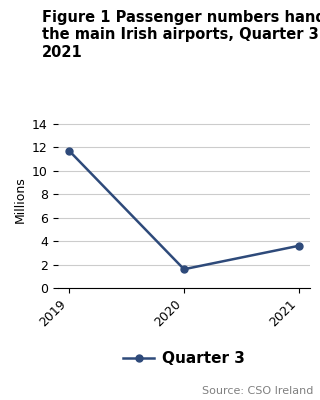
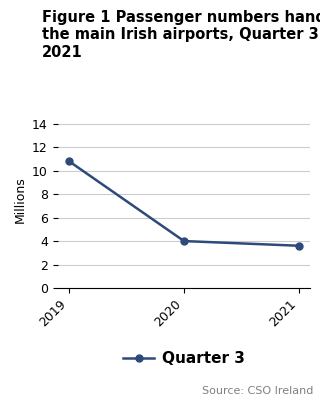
2019: 11.7 -> 10.8
2020: 1.6 -> 4.0
